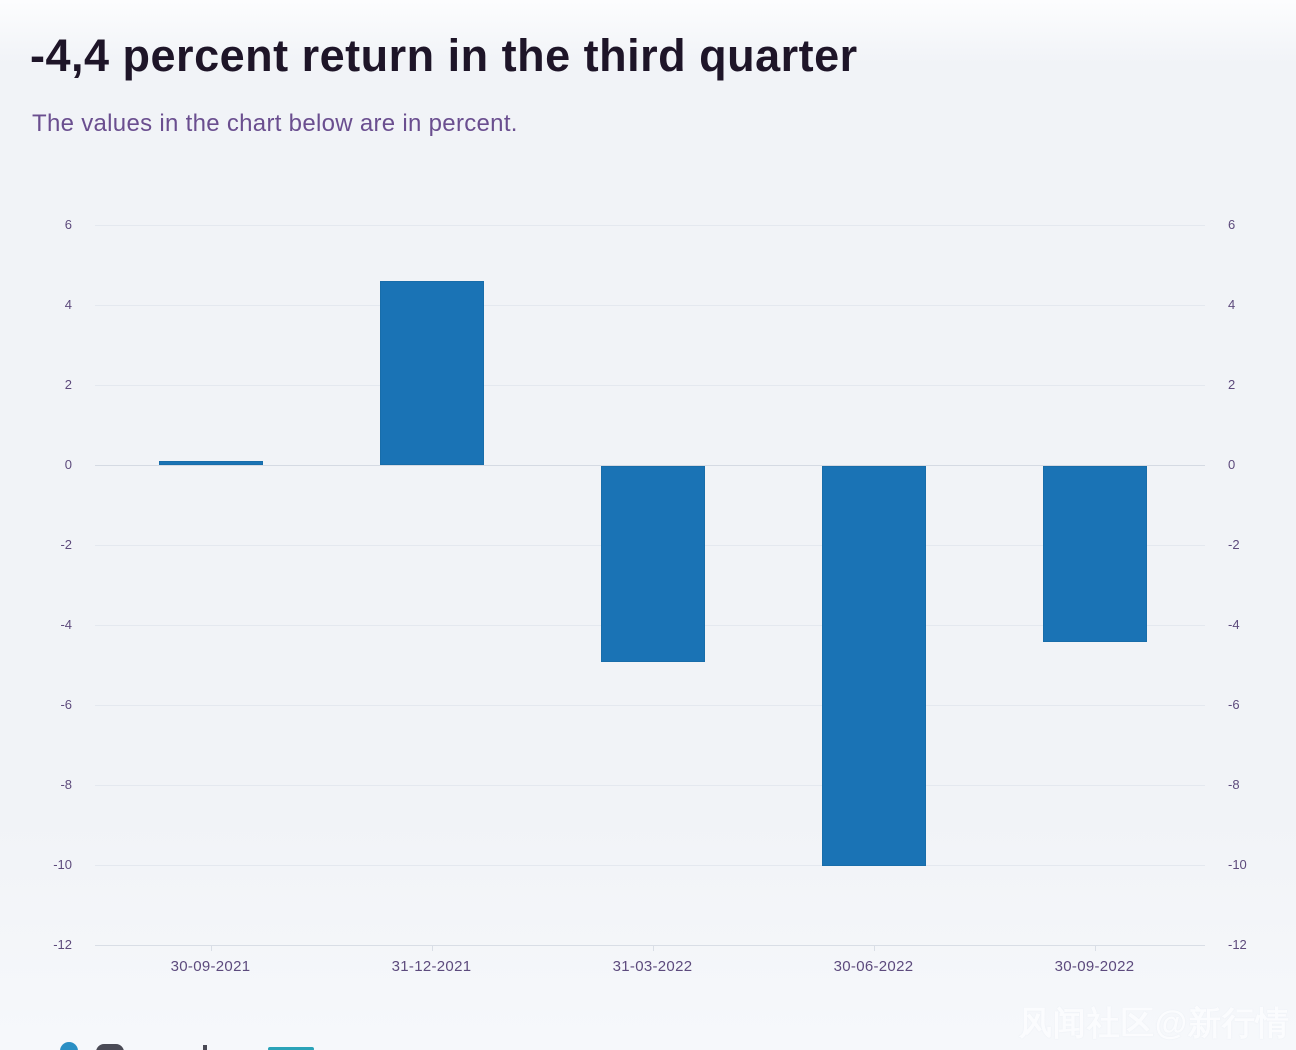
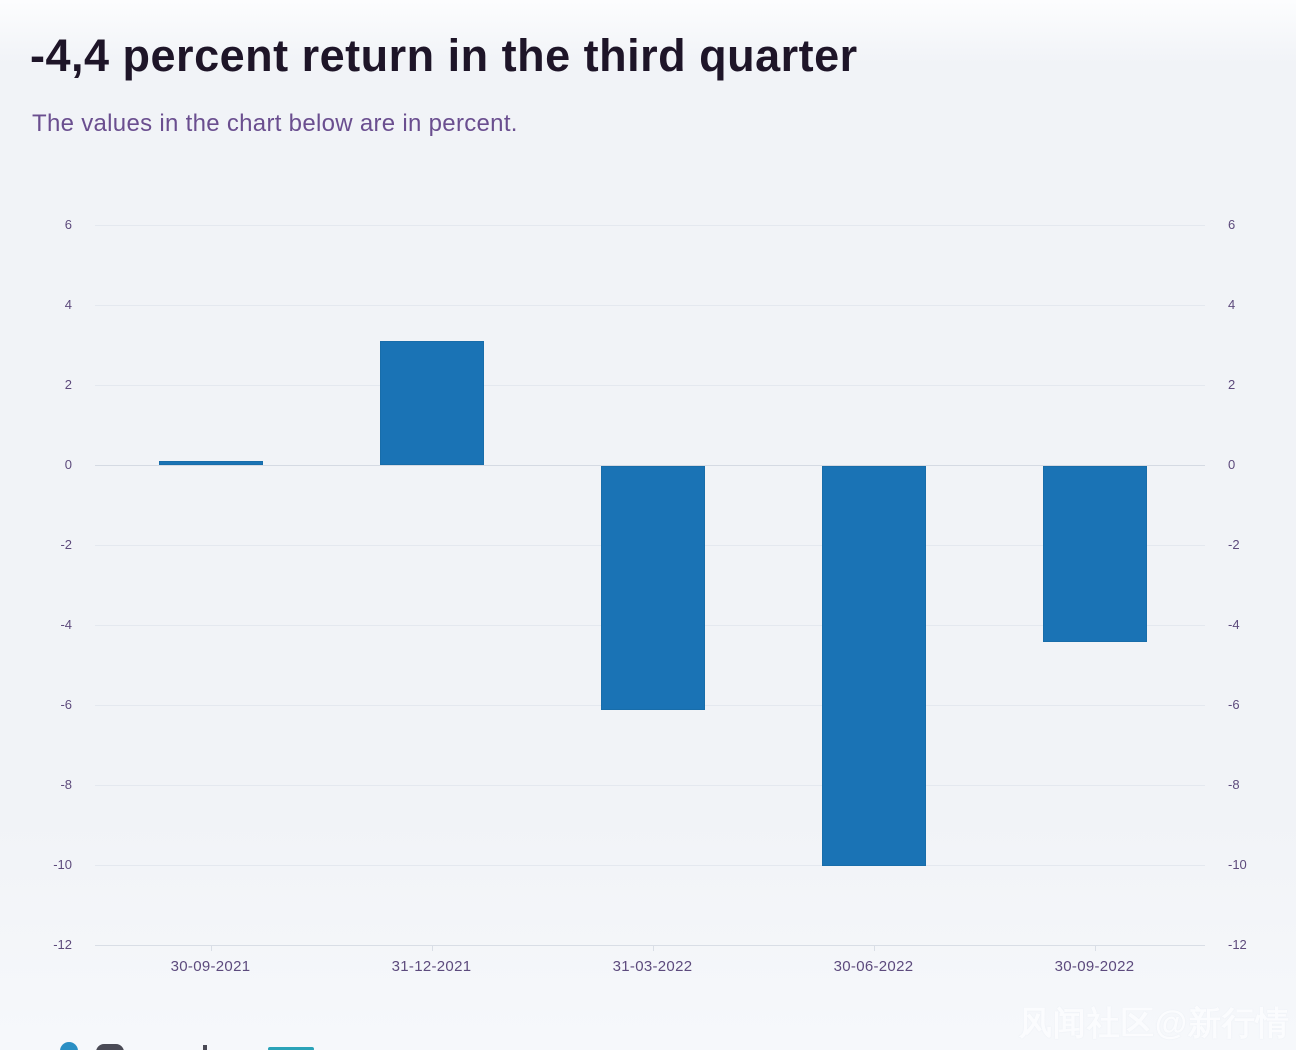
31-12-2021: 4.6 -> 3.1
31-03-2022: -4.9 -> -6.1
